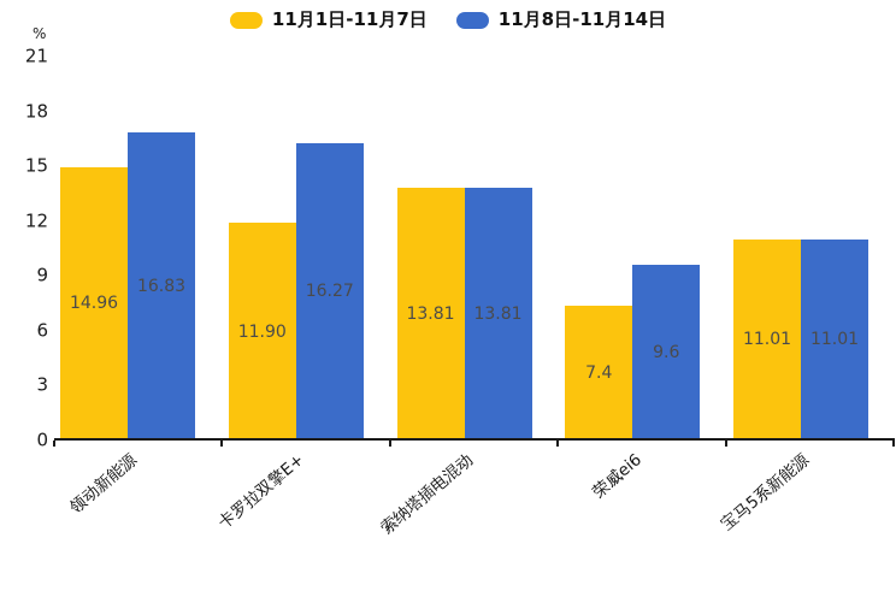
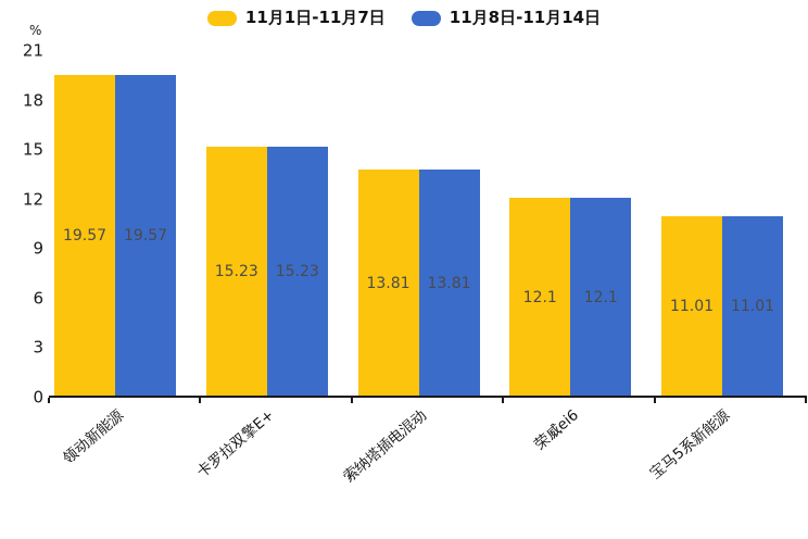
11月1日-11月7日/领动新能源: 14.96 -> 19.57
11月8日-11月14日/领动新能源: 16.83 -> 19.57
11月1日-11月7日/卡罗拉双擎E+: 11.90 -> 15.23
11月8日-11月14日/卡罗拉双擎E+: 16.27 -> 15.23
11月1日-11月7日/荣威ei6: 7.4 -> 12.1
11月8日-11月14日/荣威ei6: 9.6 -> 12.1
